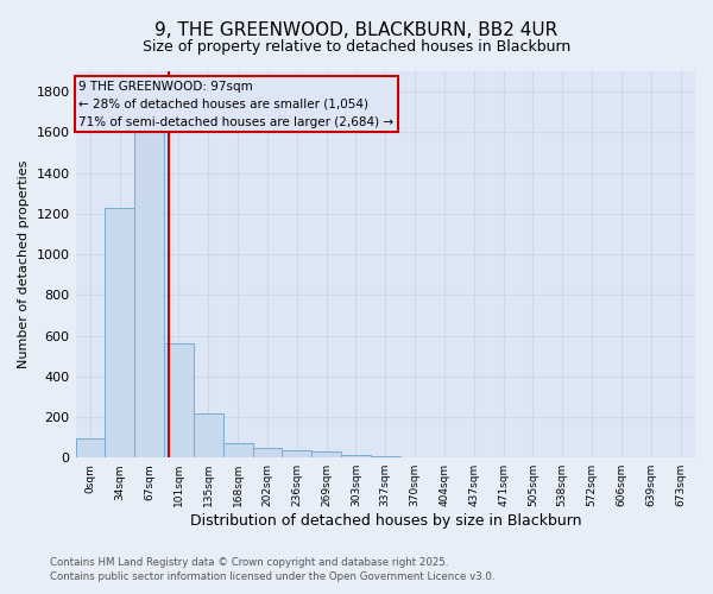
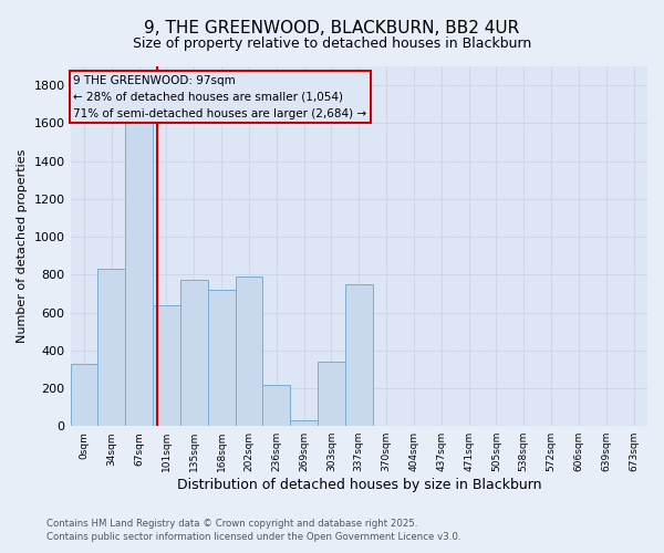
0sqm: 100 -> 330
34sqm: 1230 -> 830
101sqm: 560 -> 640
135sqm: 220 -> 770
168sqm: 70 -> 720
202sqm: 50 -> 790
236sqm: 40 -> 220
303sqm: 10 -> 340
337sqm: 10 -> 750
